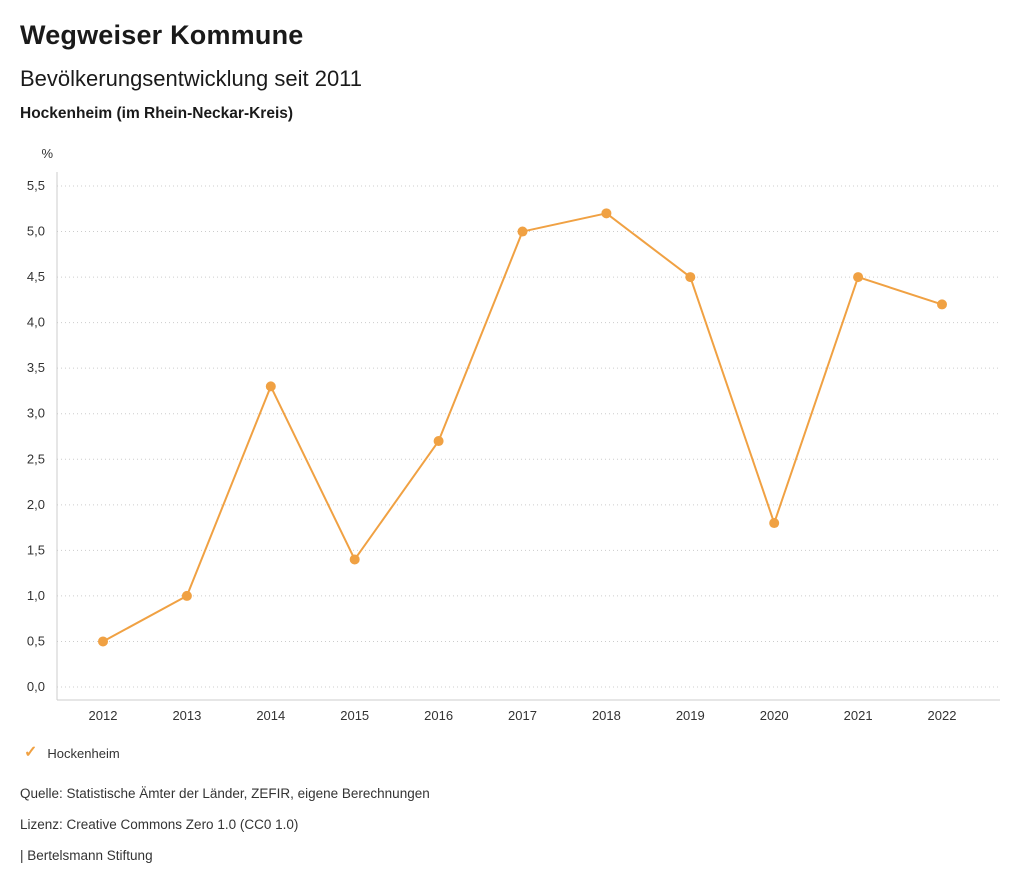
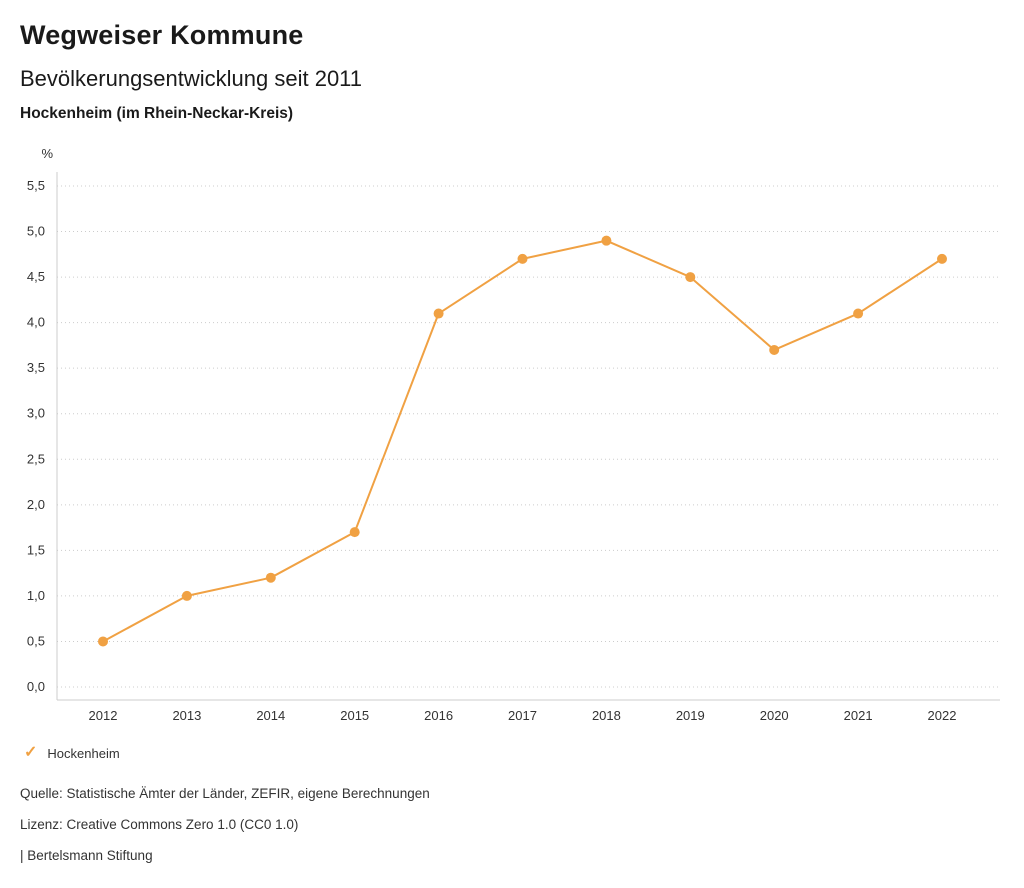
2014: 3,3 -> 1,2
2015: 1,4 -> 1,7
2016: 2,7 -> 4,1
2017: 5,0 -> 4,7
2018: 5,2 -> 4,9
2020: 1,8 -> 3,7
2021: 4,5 -> 4,1
2022: 4,2 -> 4,7
